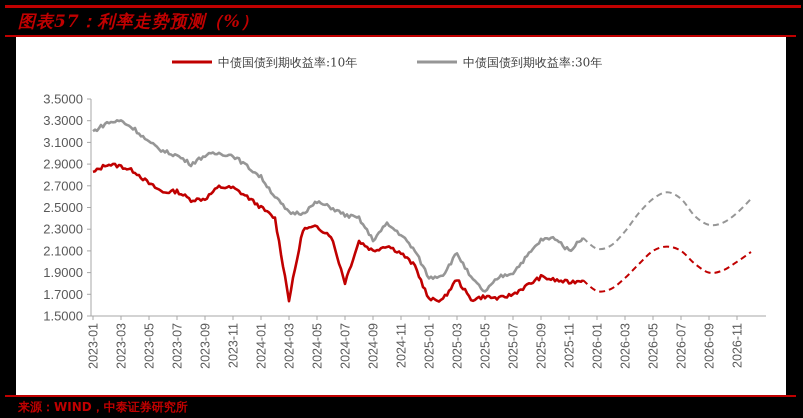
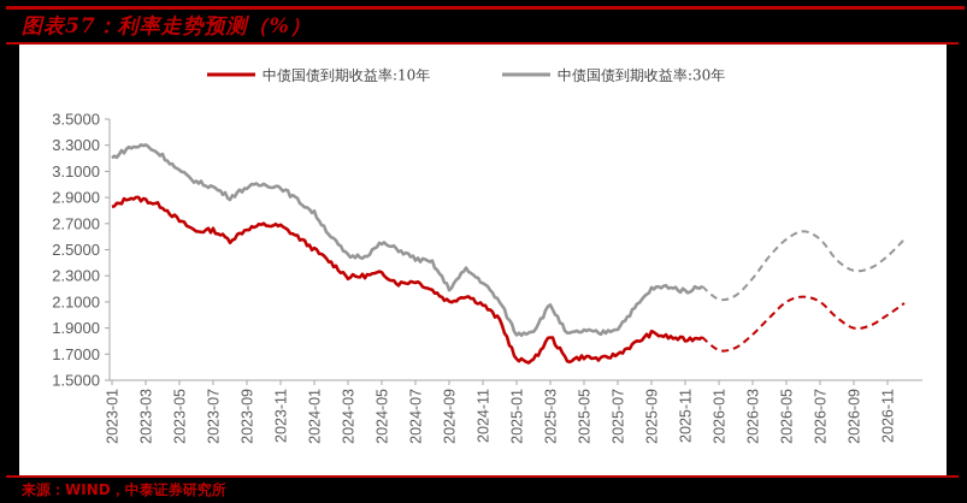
中债国债到期收益率:10年/2023-09: 2.58 -> 2.66
中债国债到期收益率:10年/2024-03: 1.65 -> 2.29
中债国债到期收益率:10年/2024-07: 1.81 -> 2.26
中债国债到期收益率:30年/2025-05: 1.72 -> 1.88
中债国债到期收益率:30年/2025-11: 2.10 -> 2.18
